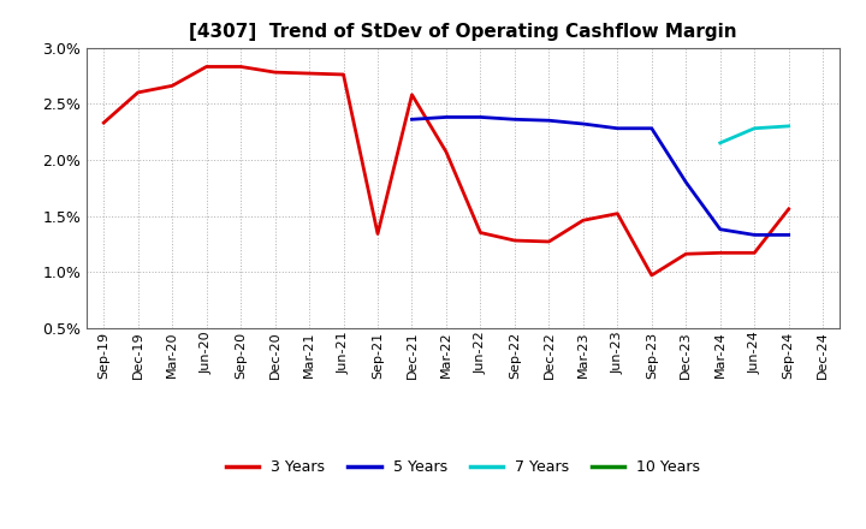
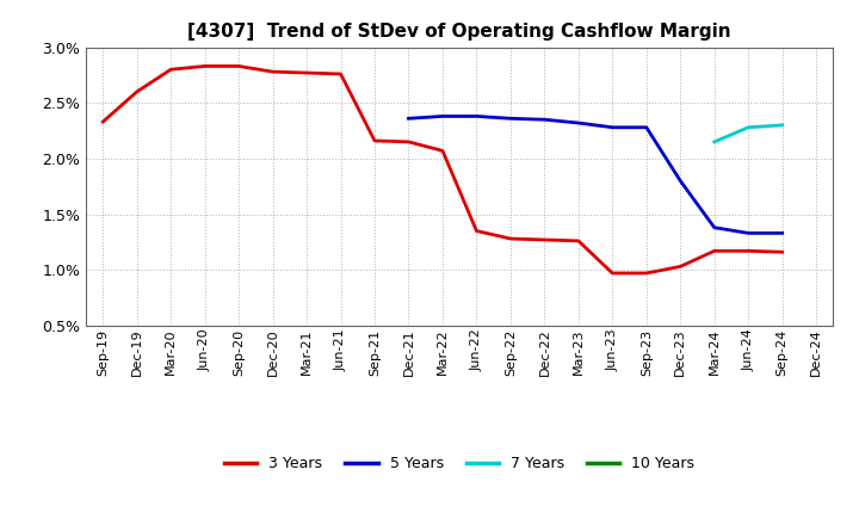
3 Years/Mar-20: 2.66% -> 2.80%
3 Years/Sep-21: 1.34% -> 2.16%
3 Years/Dec-21: 2.58% -> 2.15%
3 Years/Mar-23: 1.46% -> 1.26%
3 Years/Jun-23: 1.52% -> 0.97%
3 Years/Dec-23: 1.16% -> 1.03%
3 Years/Sep-24: 1.56% -> 1.16%
